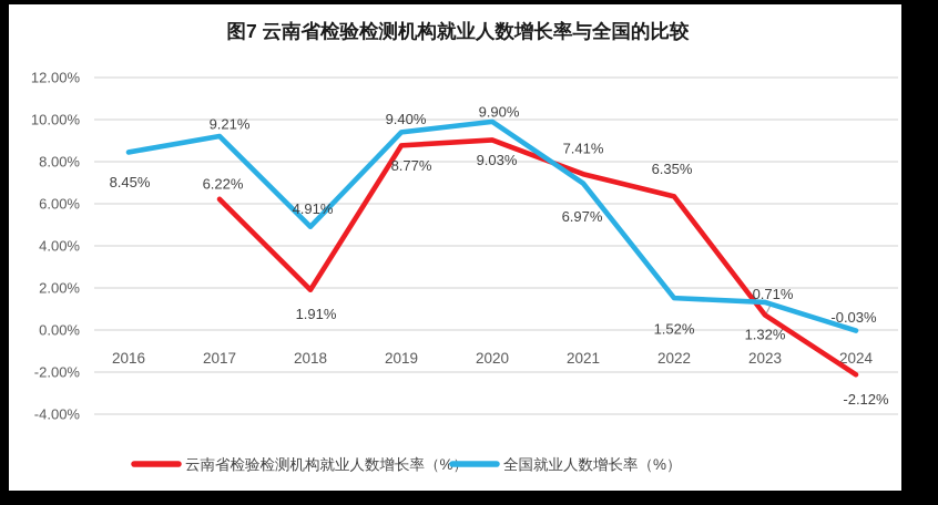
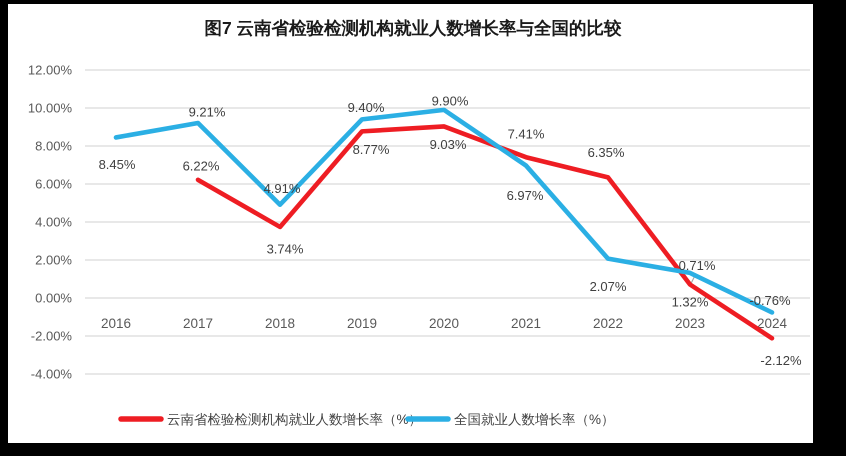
云南省检验检测机构就业人数增长率（%）/2018: 1.91% -> 3.74%
全国就业人数增长率（%）/2022: 1.52% -> 2.07%
全国就业人数增长率（%）/2024: -0.03% -> -0.76%
